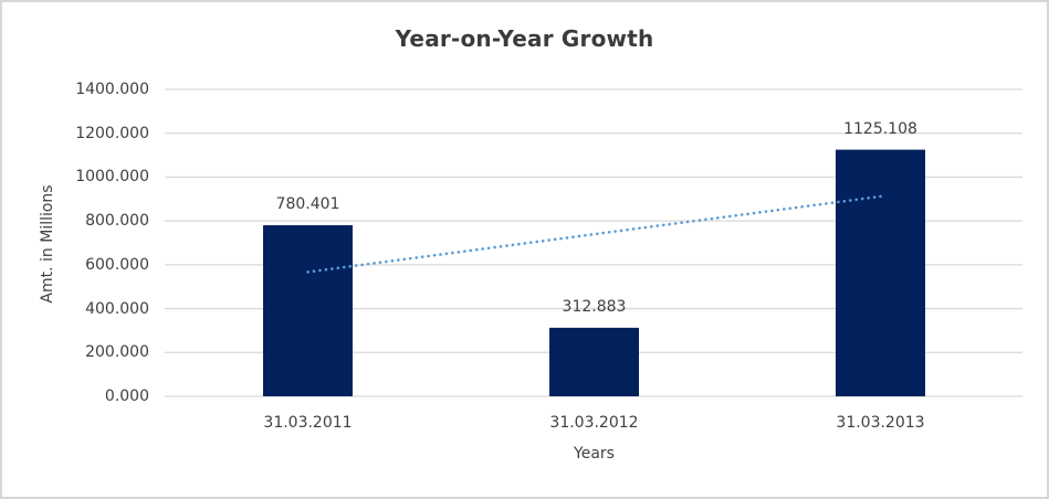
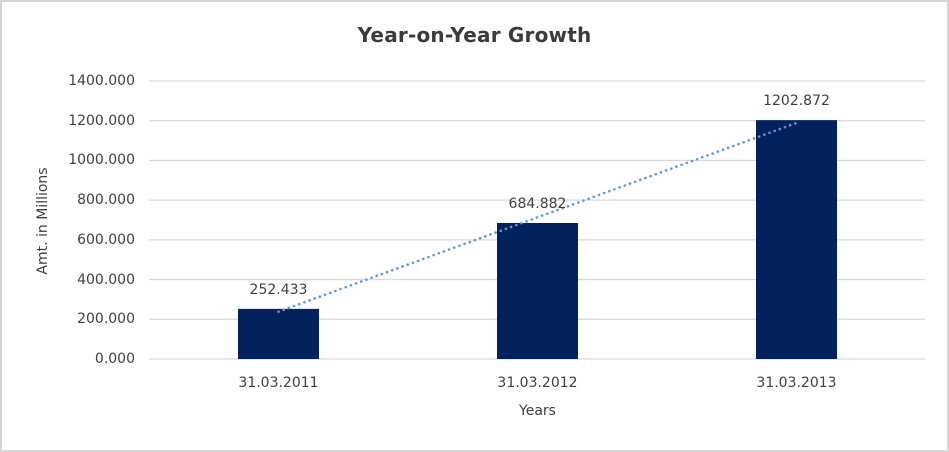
31.03.2011: 780.401 -> 252.433
31.03.2012: 312.883 -> 684.882
31.03.2013: 1125.108 -> 1202.872
